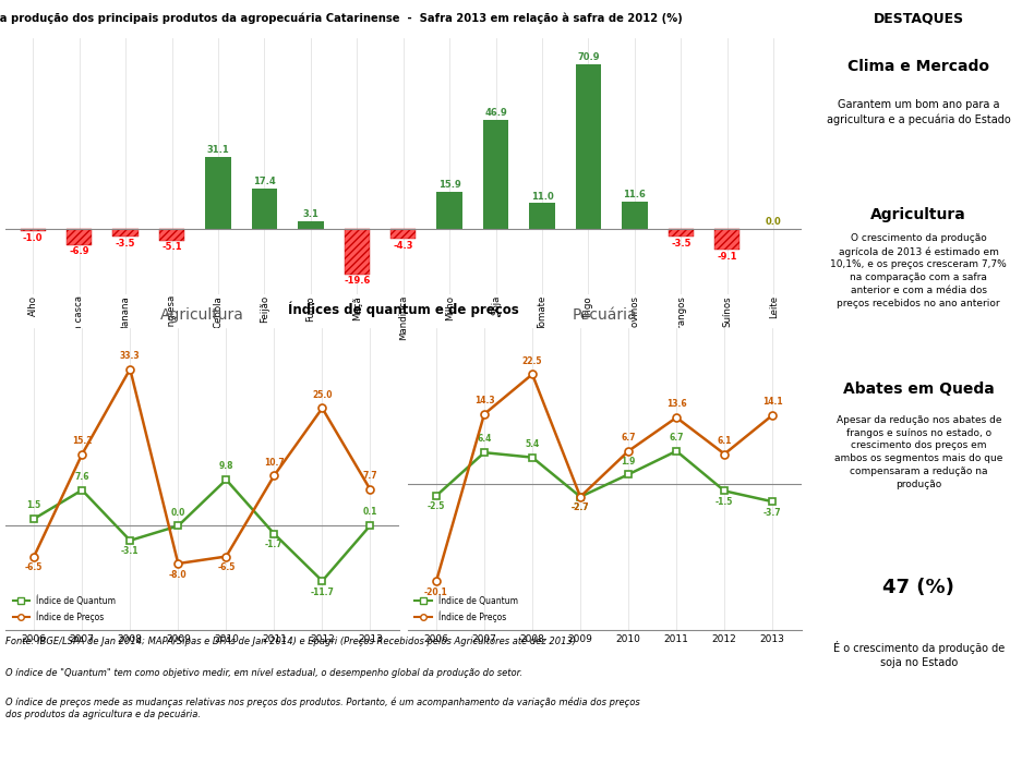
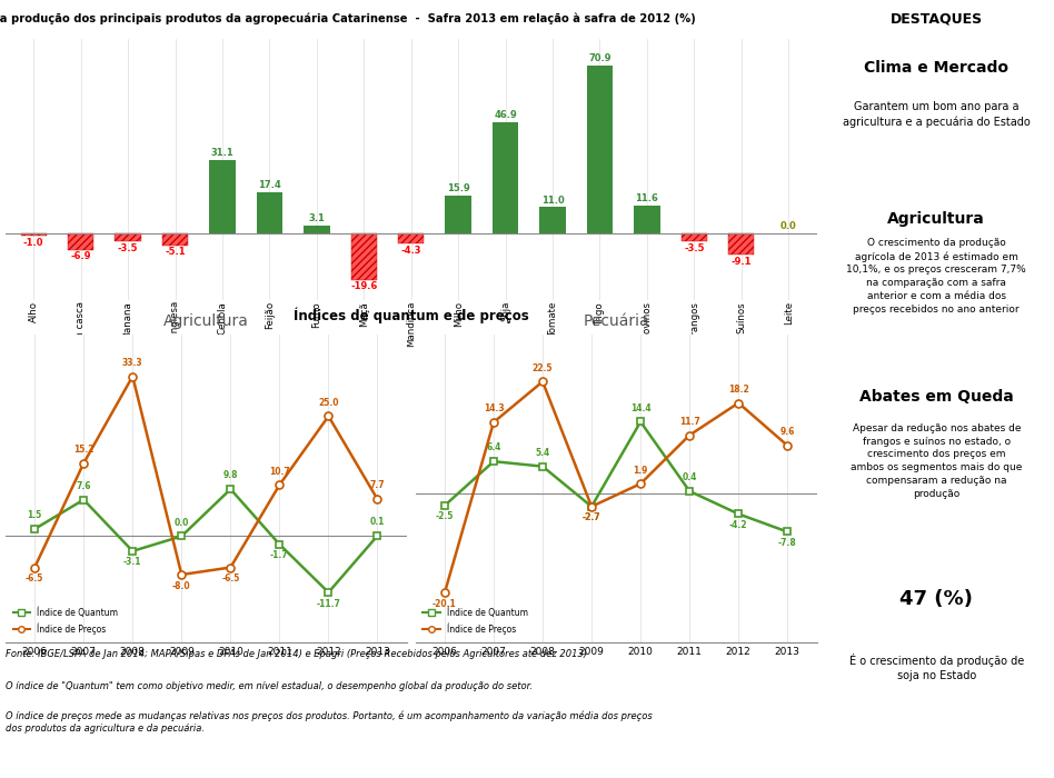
Pecuária/Índice de Quantum/2010: 1.9 -> 14.4
Pecuária/Índice de Preços/2010: 6.7 -> 1.9
Pecuária/Índice de Quantum/2011: 6.7 -> 0.4
Pecuária/Índice de Preços/2011: 13.6 -> 11.7
Pecuária/Índice de Quantum/2012: -1.5 -> -4.2
Pecuária/Índice de Preços/2012: 6.1 -> 18.2
Pecuária/Índice de Quantum/2013: -3.7 -> -7.8
Pecuária/Índice de Preços/2013: 14.1 -> 9.6
